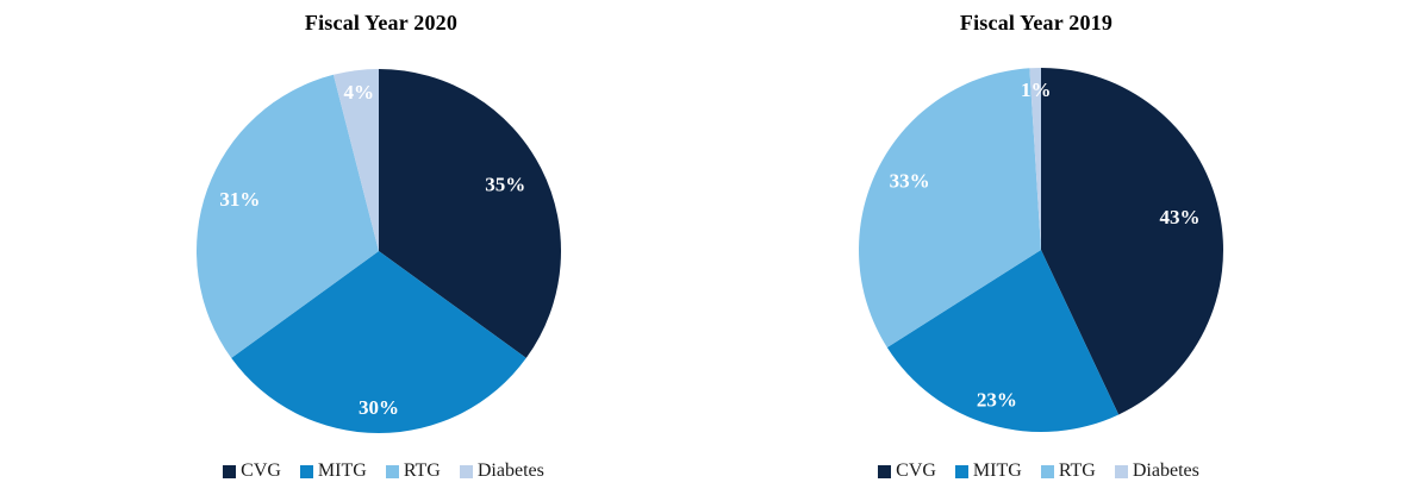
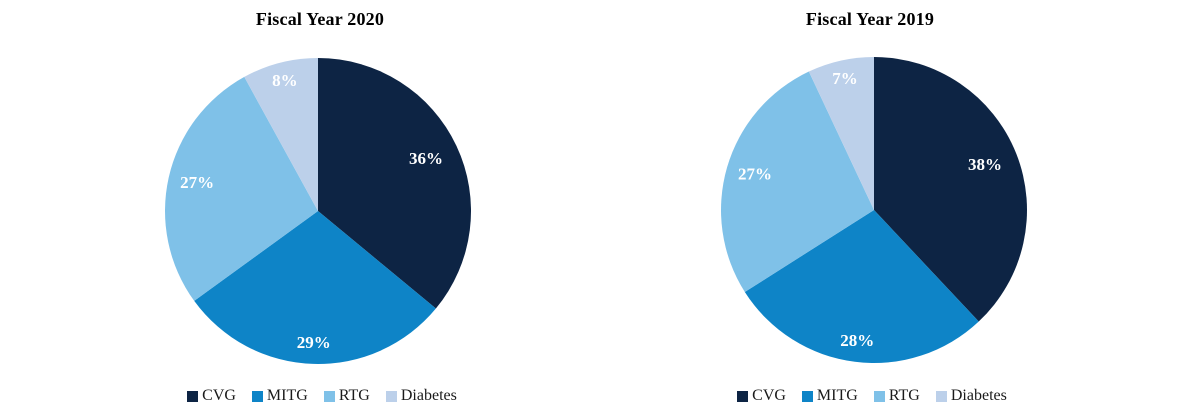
Fiscal Year 2020/CVG: 35% -> 36%
Fiscal Year 2020/MITG: 30% -> 29%
Fiscal Year 2020/RTG: 31% -> 27%
Fiscal Year 2020/Diabetes: 4% -> 8%
Fiscal Year 2019/CVG: 43% -> 38%
Fiscal Year 2019/MITG: 23% -> 28%
Fiscal Year 2019/RTG: 33% -> 27%
Fiscal Year 2019/Diabetes: 1% -> 7%
